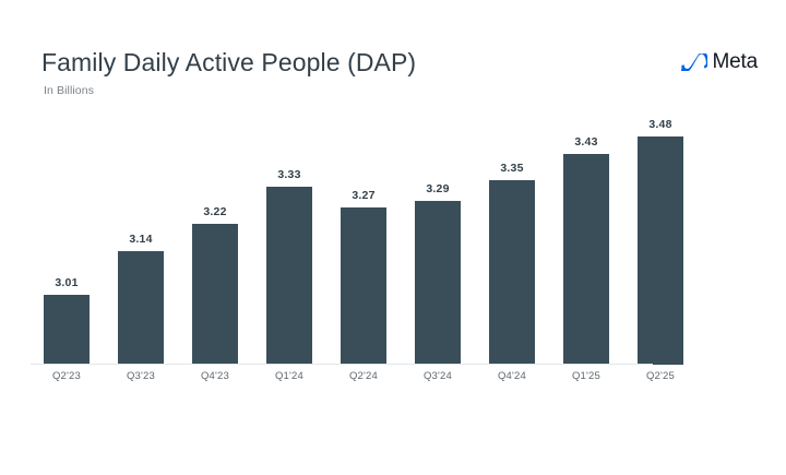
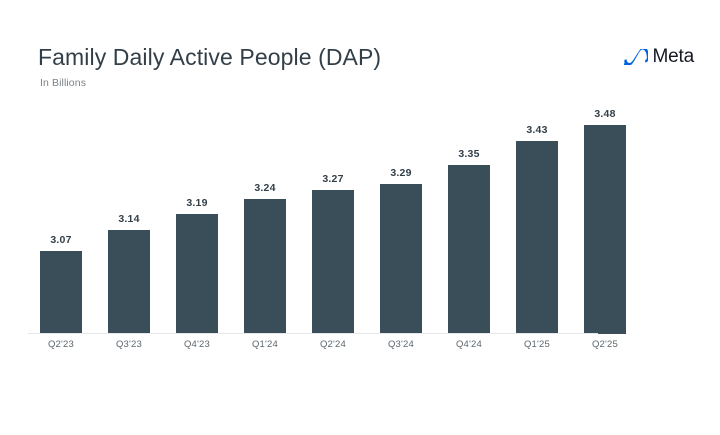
Q2'23: 3.01 -> 3.07
Q4'23: 3.22 -> 3.19
Q1'24: 3.33 -> 3.24
